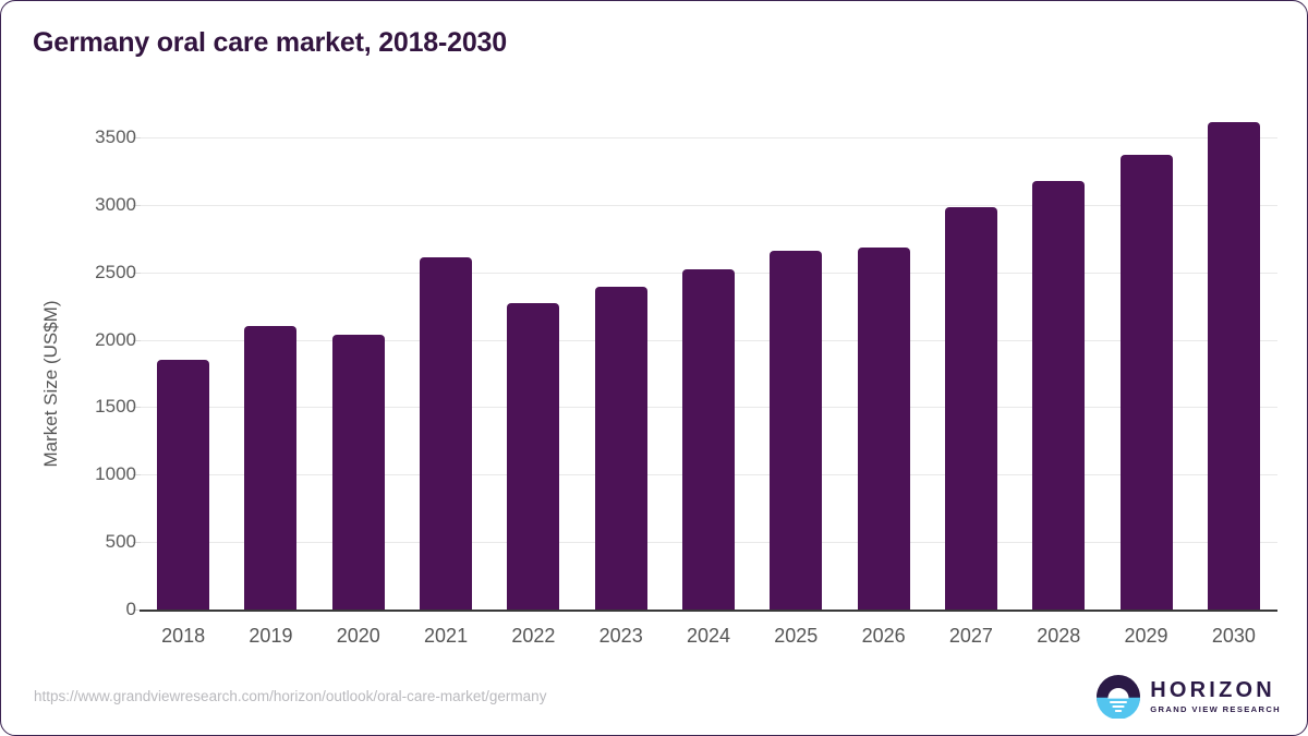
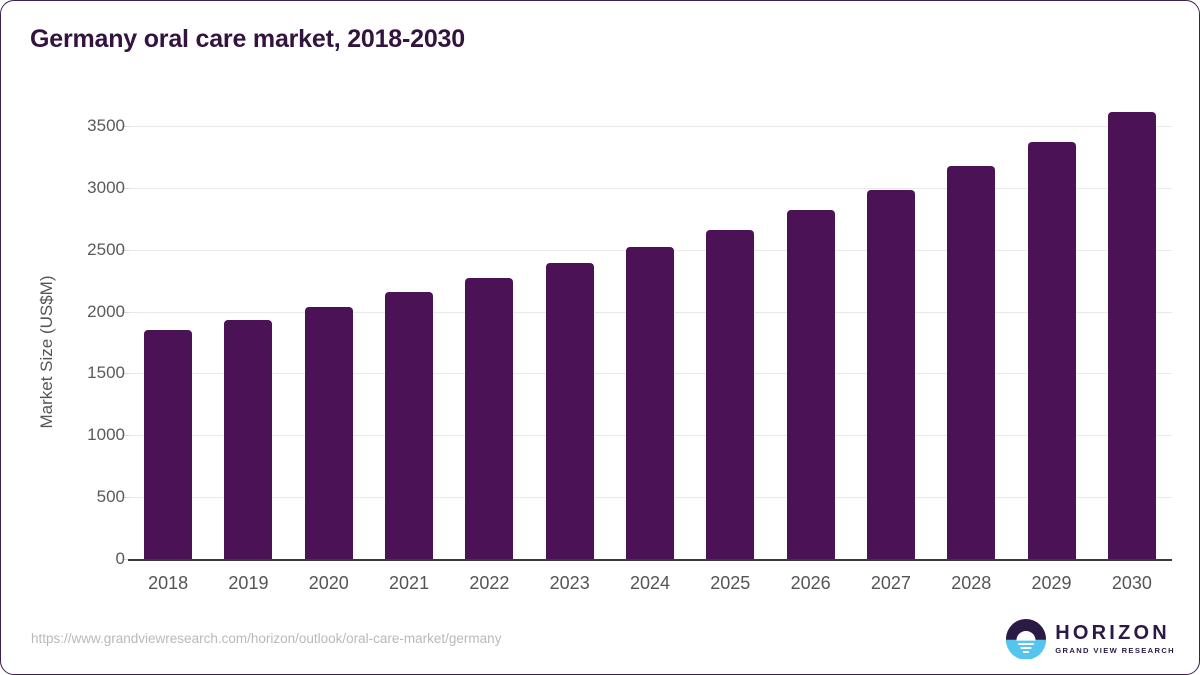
2019: 2100 -> 1940
2021: 2610 -> 2160
2026: 2680 -> 2820
